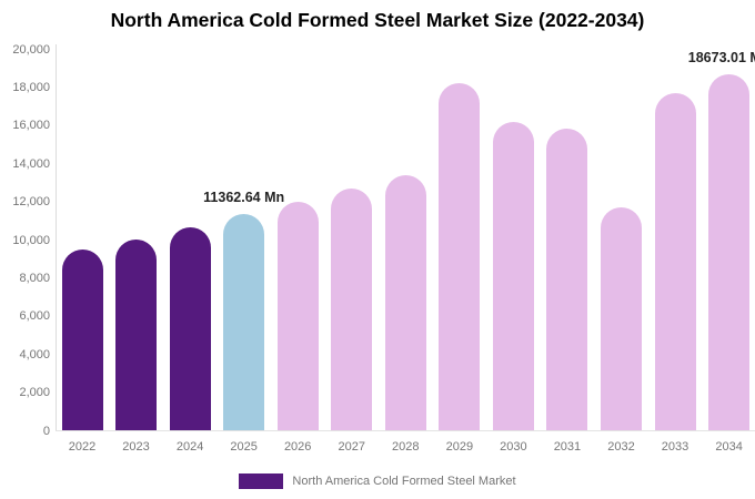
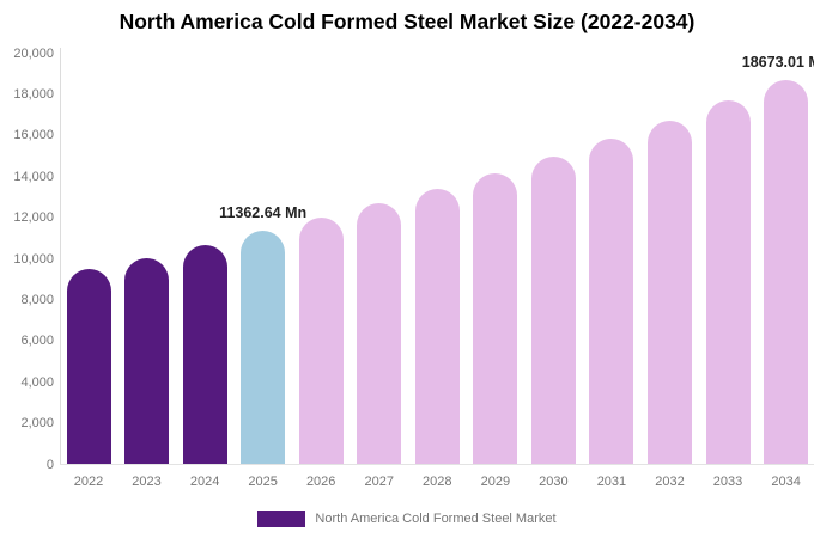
2029: 18200 -> 14200
2030: 16200 -> 15000
2032: 11700 -> 16700
